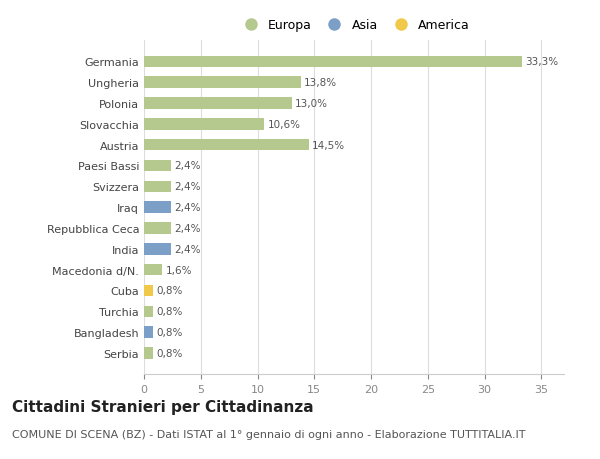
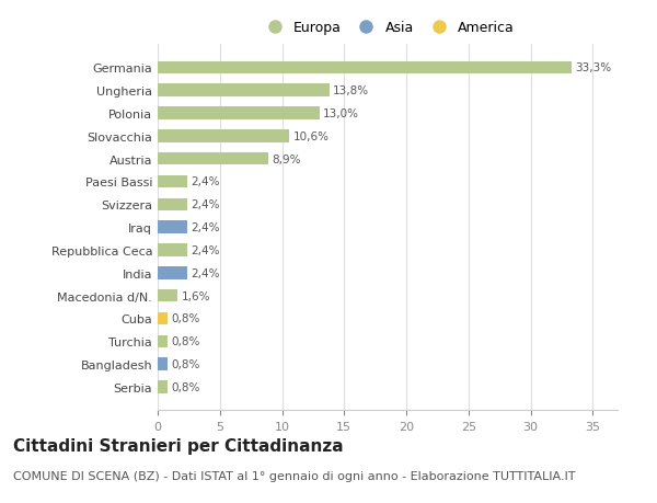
Austria: 14,5% -> 8,9%
